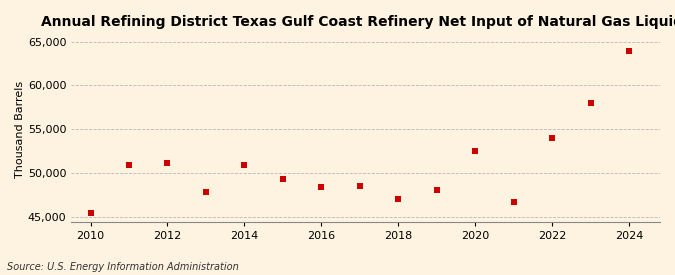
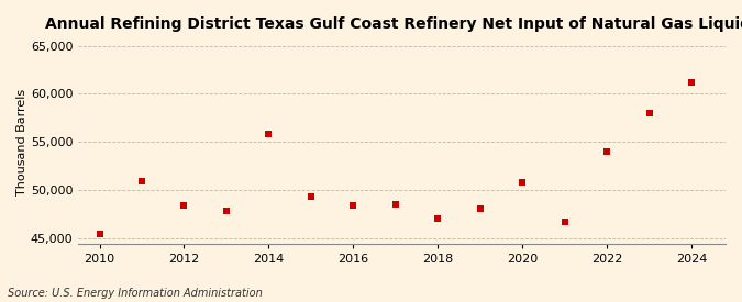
2012: 51,200 -> 48,400
2014: 50,900 -> 55,800
2020: 52,500 -> 50,800
2024: 63,900 -> 61,200
